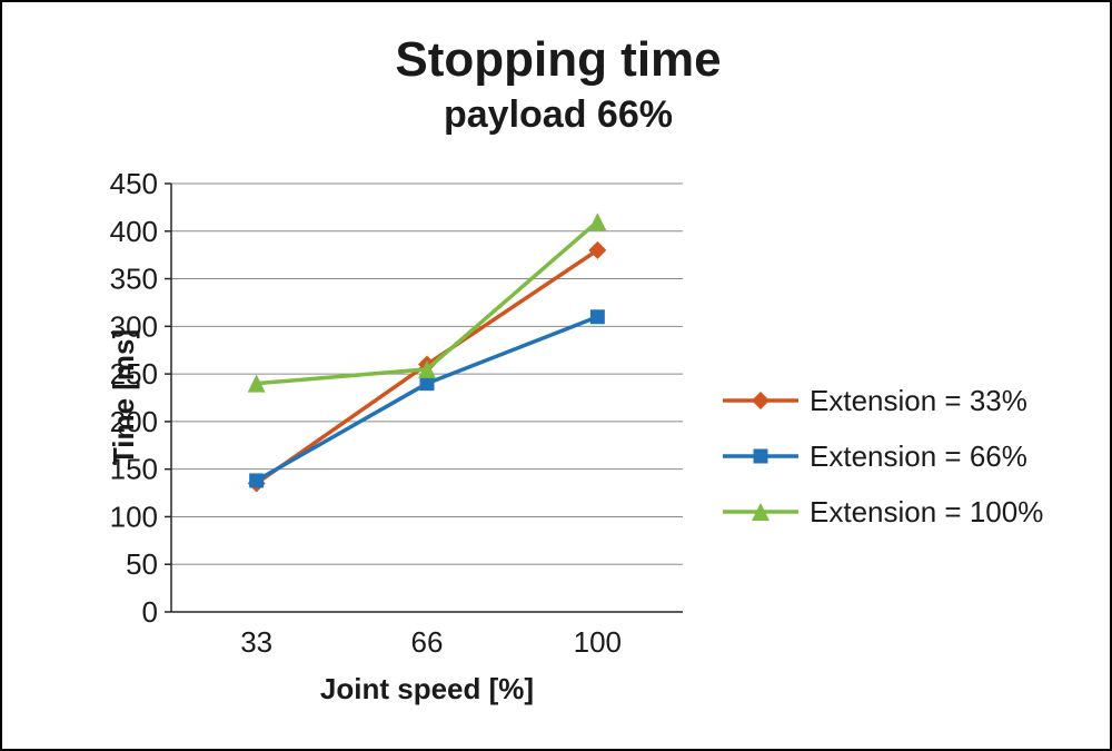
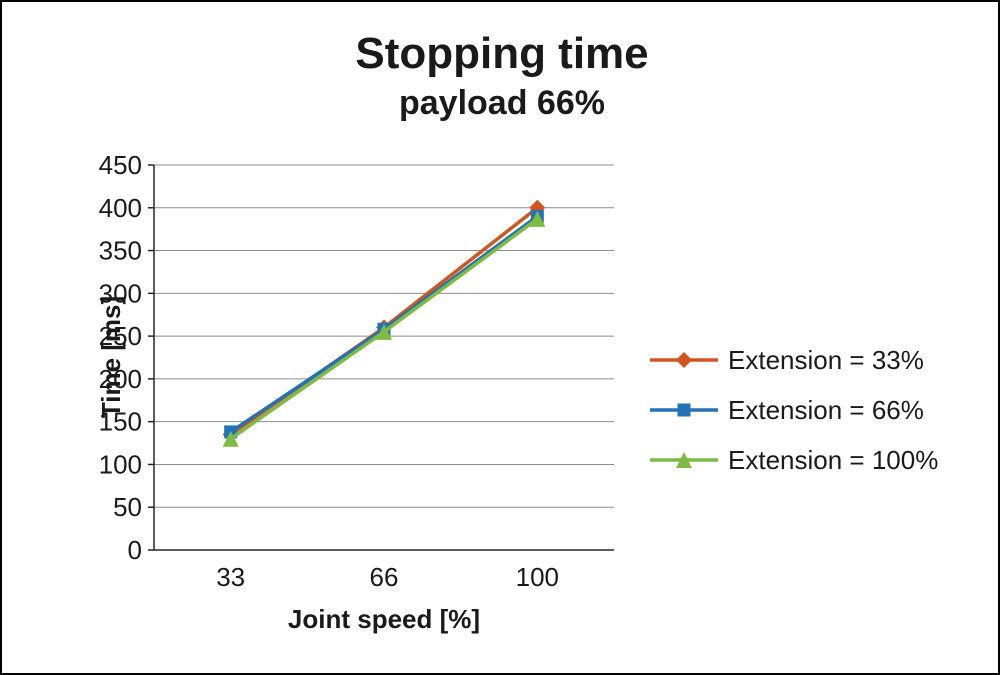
Extension = 100%/33: 240 -> 130
Extension = 66%/66: 240 -> 260
Extension = 33%/100: 380 -> 400
Extension = 66%/100: 310 -> 390
Extension = 100%/100: 410 -> 390
